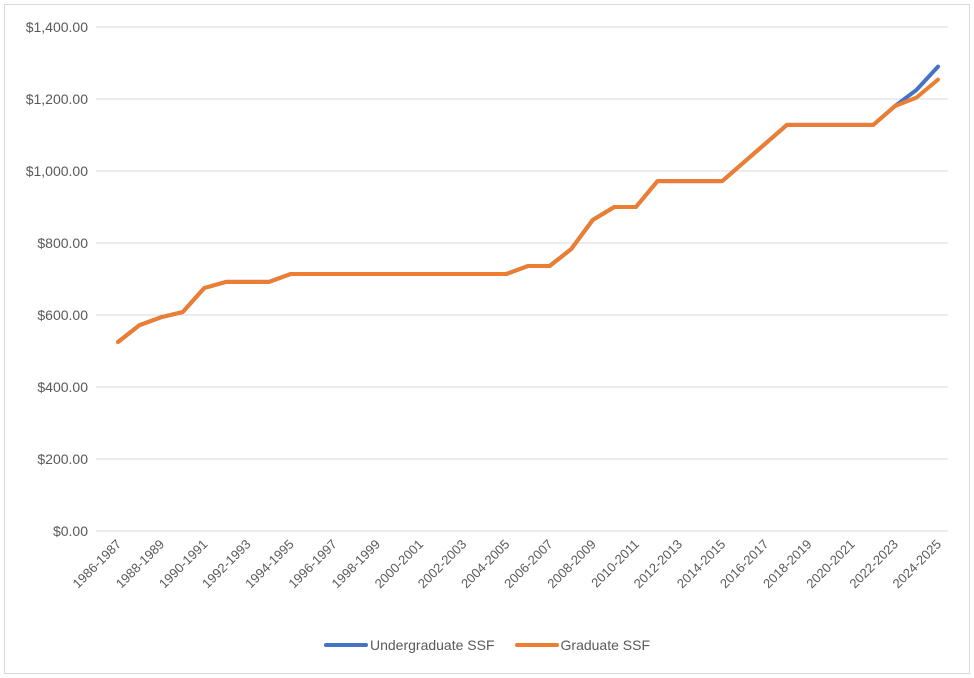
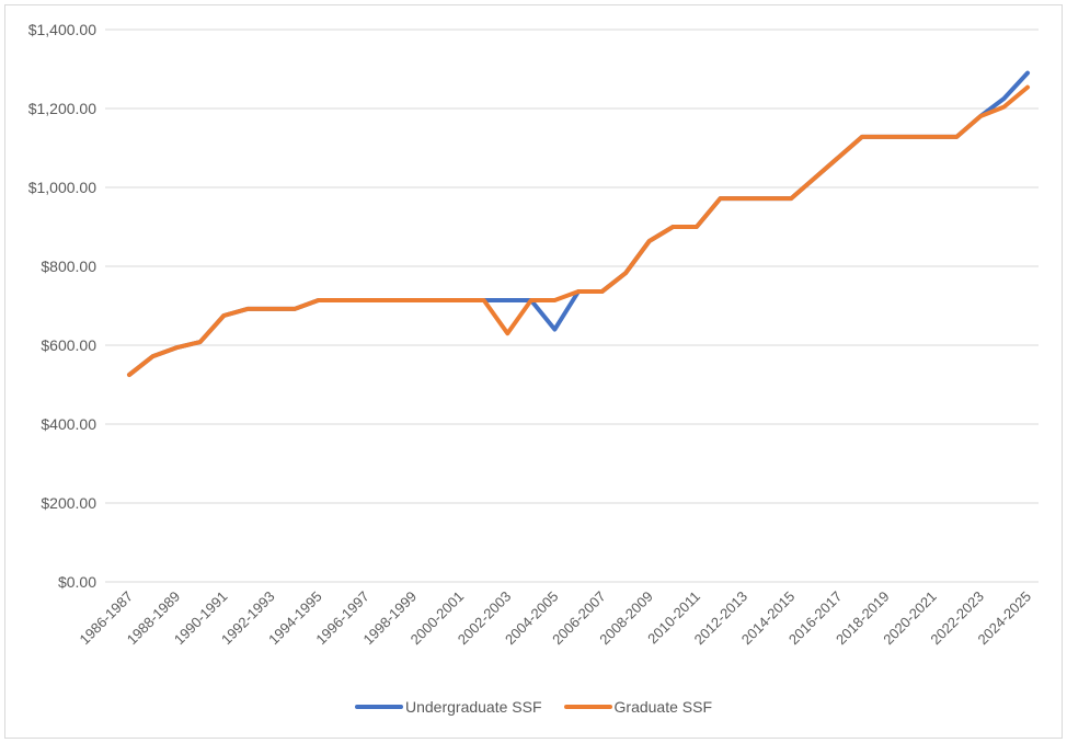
Graduate SSF/2002-2003: $710 -> $630
Undergraduate SSF/2004-2005: $710 -> $640
